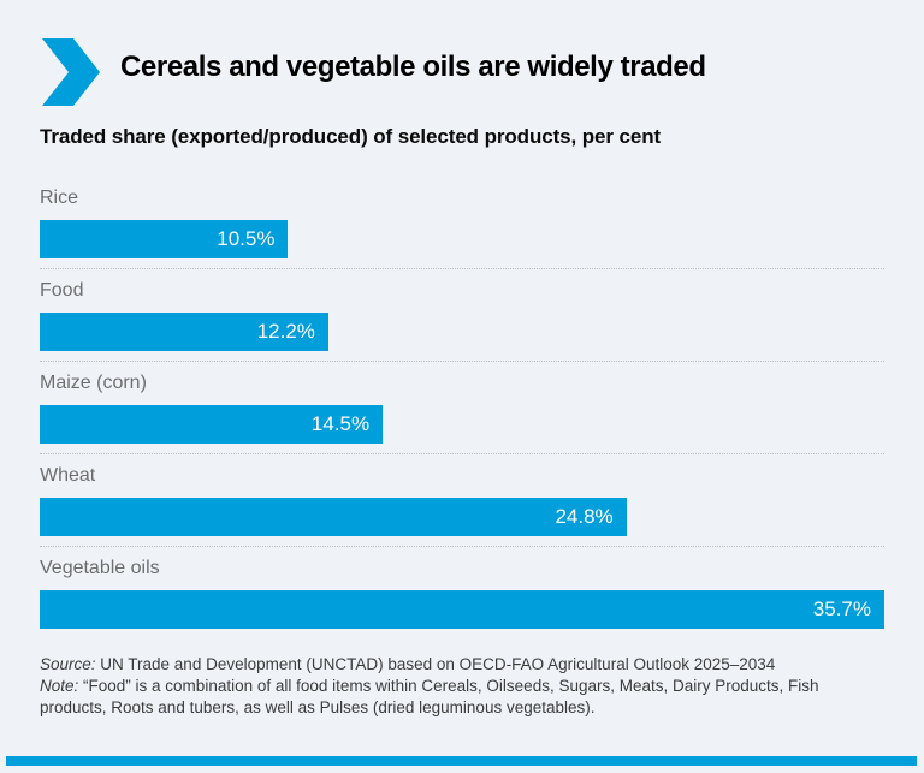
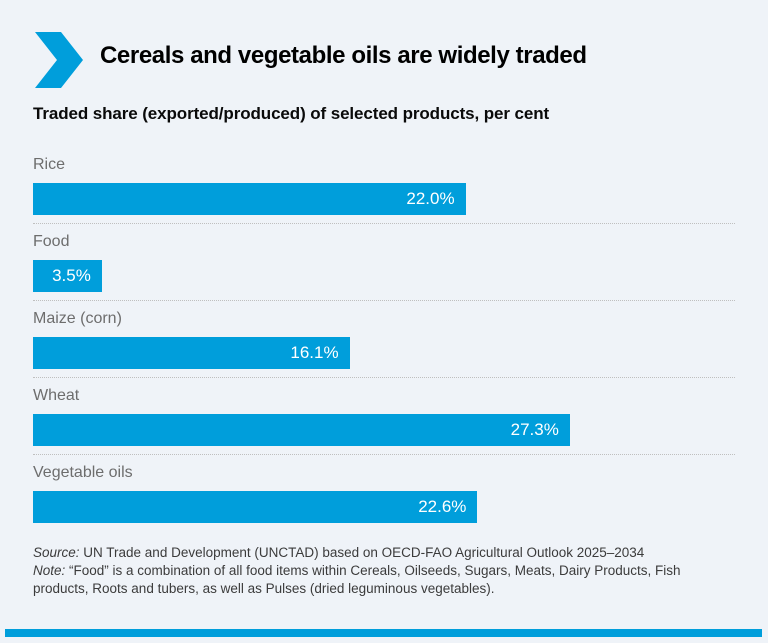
Rice: 10.5% -> 22.0%
Food: 12.2% -> 3.5%
Maize (corn): 14.5% -> 16.1%
Wheat: 24.8% -> 27.3%
Vegetable oils: 35.7% -> 22.6%
